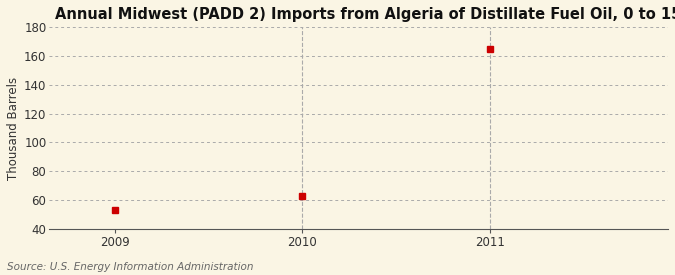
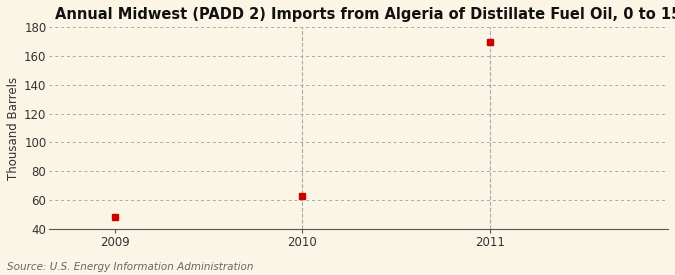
2009: 53 -> 48
2011: 165 -> 170
